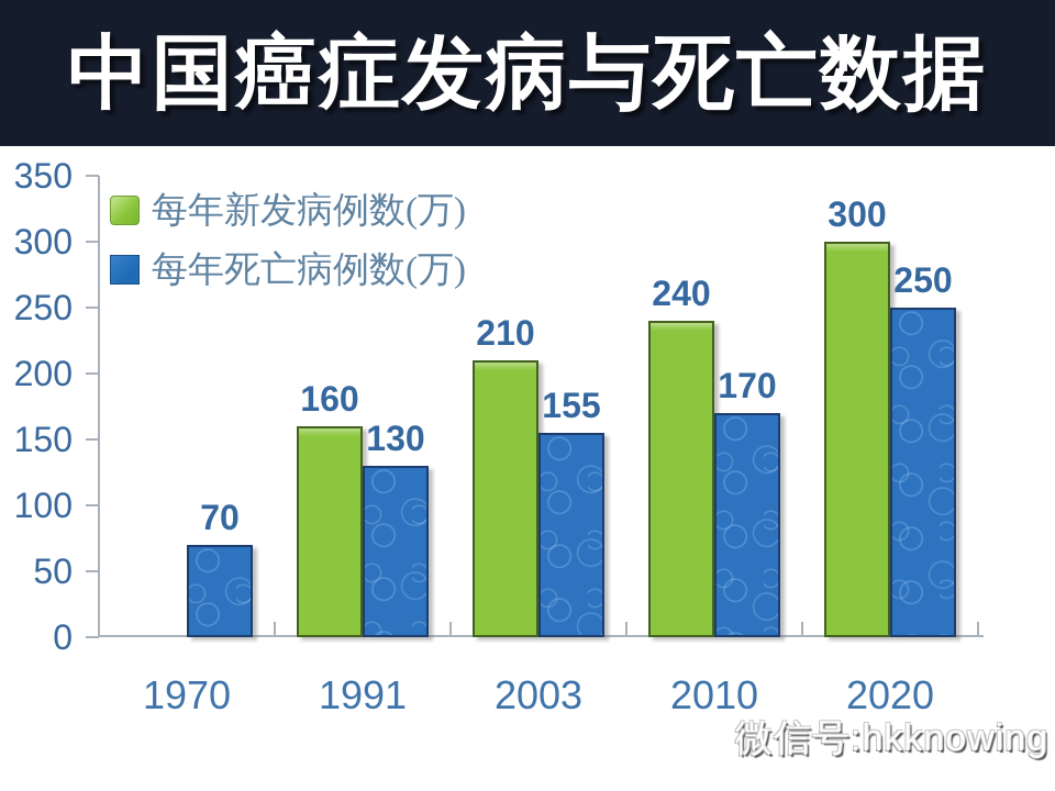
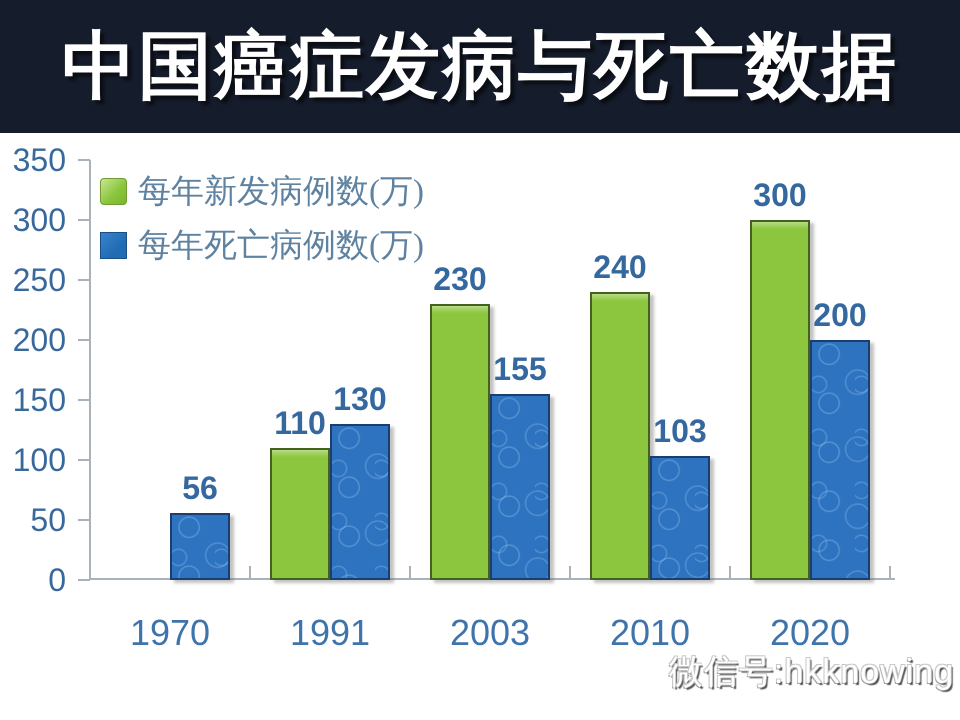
每年死亡病例数(万)/1970: 70 -> 56
每年新发病例数(万)/1991: 160 -> 110
每年新发病例数(万)/2003: 210 -> 230
每年死亡病例数(万)/2010: 170 -> 103
每年死亡病例数(万)/2020: 250 -> 200
